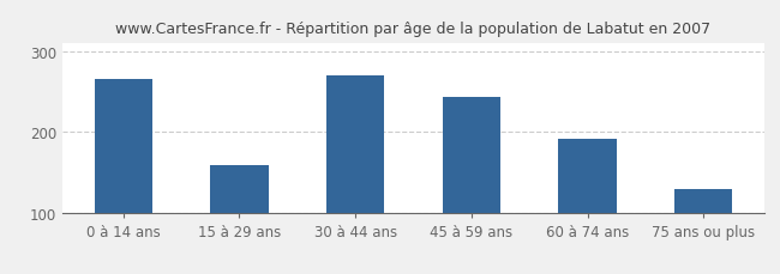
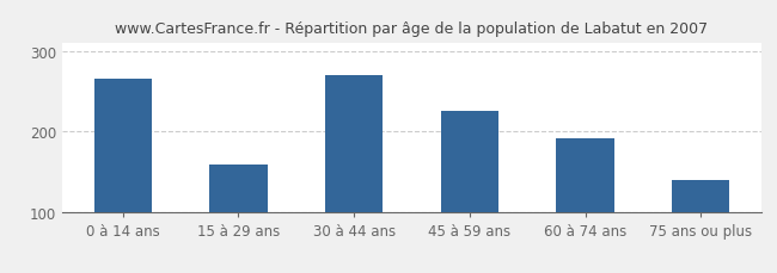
45 à 59 ans: 243 -> 226
75 ans ou plus: 130 -> 140
